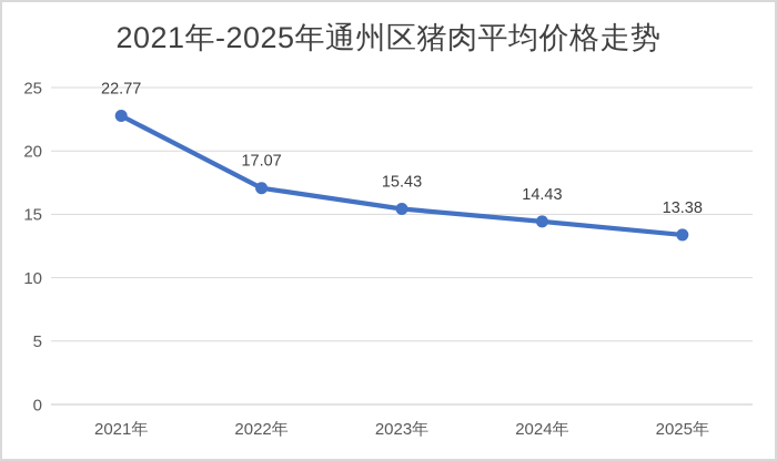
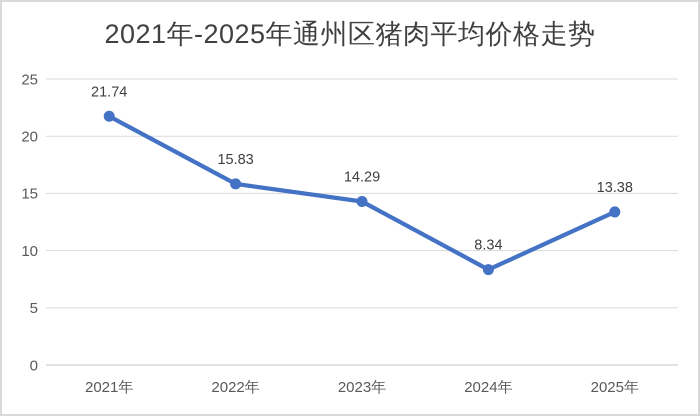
2021年: 22.77 -> 21.74
2022年: 17.07 -> 15.83
2023年: 15.43 -> 14.29
2024年: 14.43 -> 8.34
